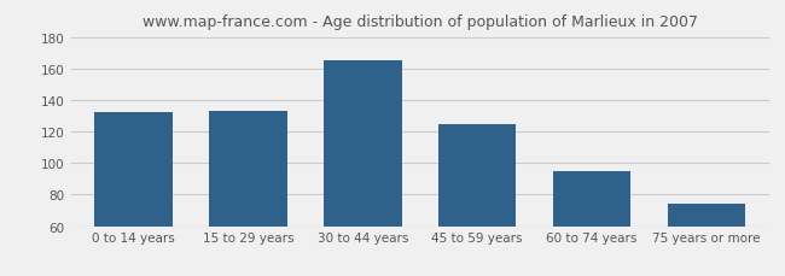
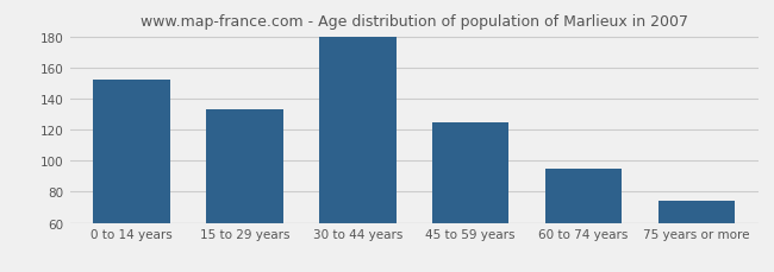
0 to 14 years: 132 -> 152
30 to 44 years: 165 -> 180
